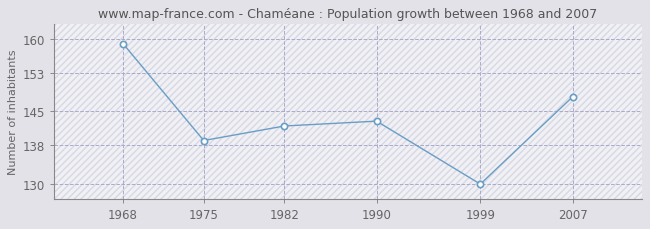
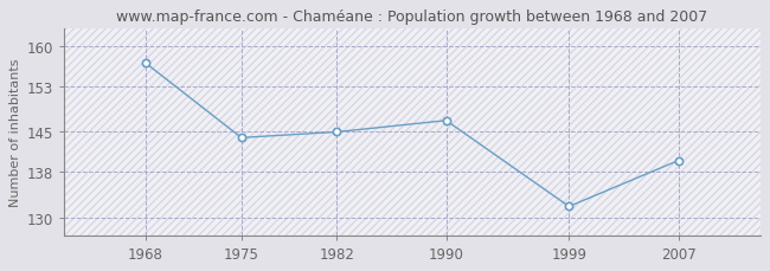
1968: 159 -> 157
1975: 139 -> 144
1982: 142 -> 145
1990: 143 -> 147
1999: 130 -> 132
2007: 148 -> 140
